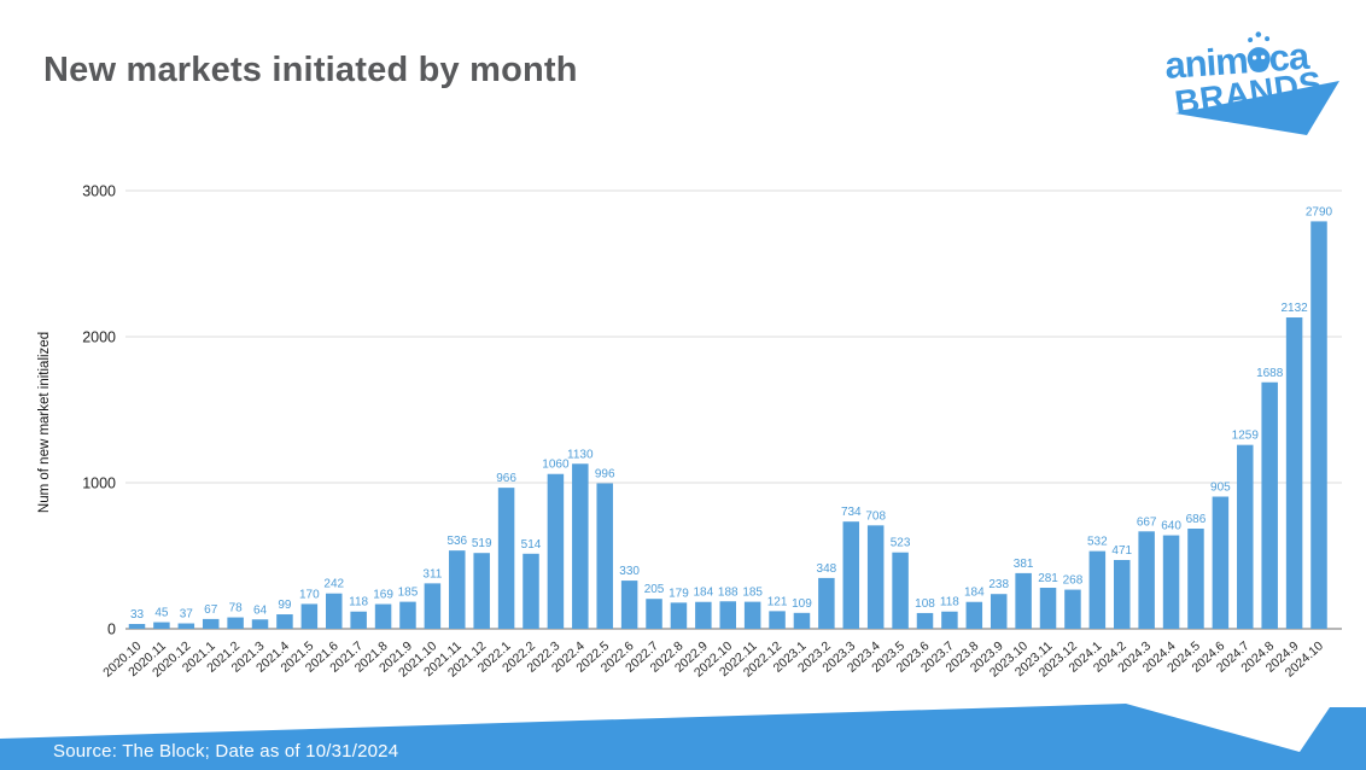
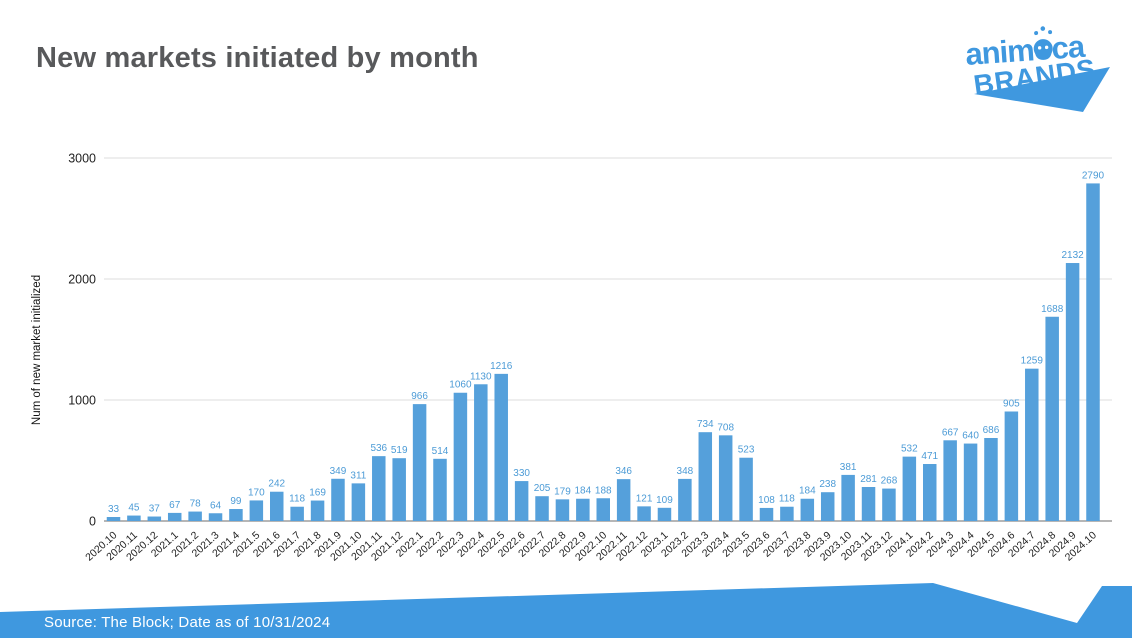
2021.9: 185 -> 349
2022.5: 996 -> 1216
2022.11: 185 -> 346
